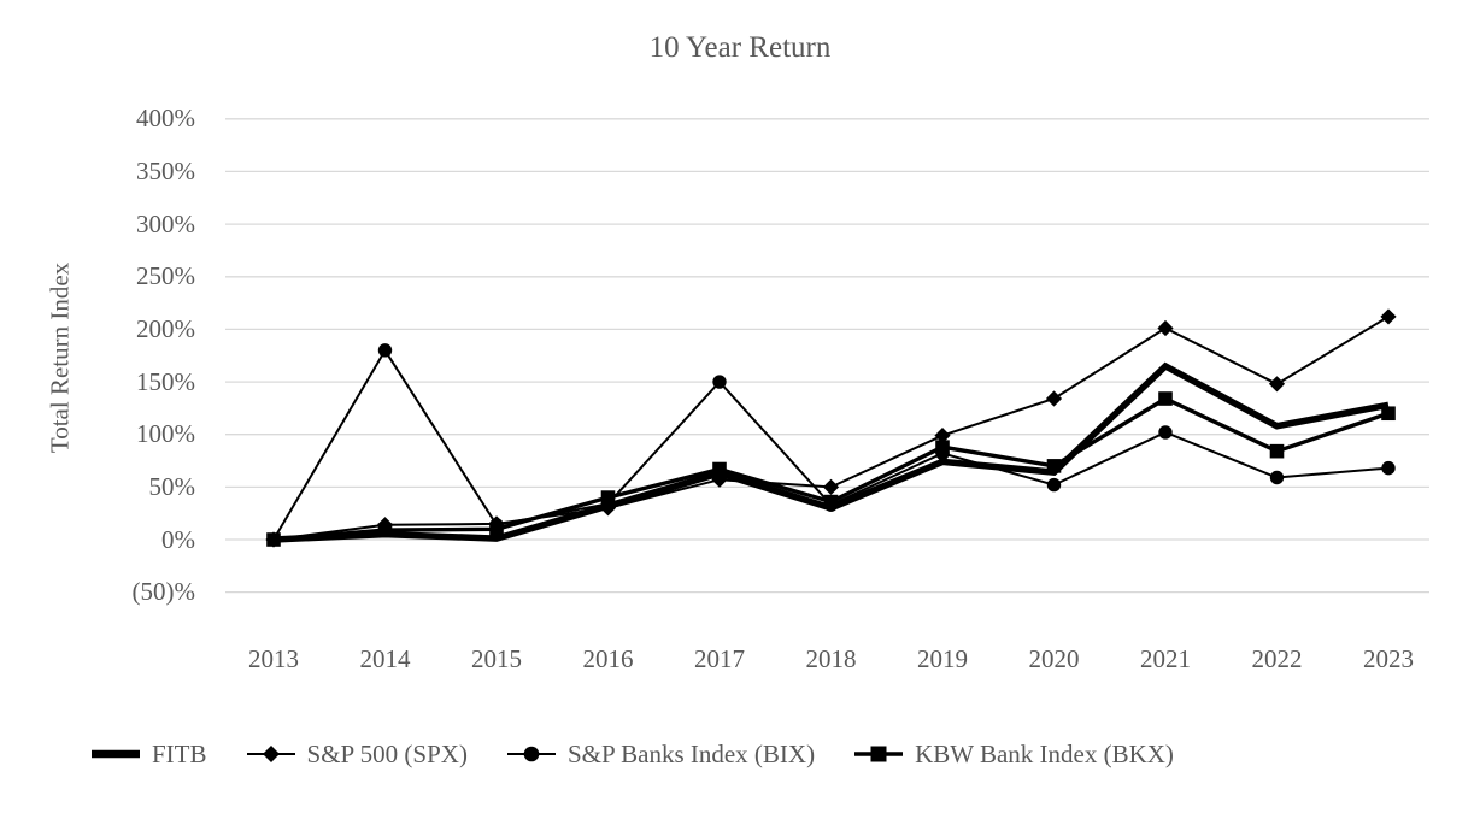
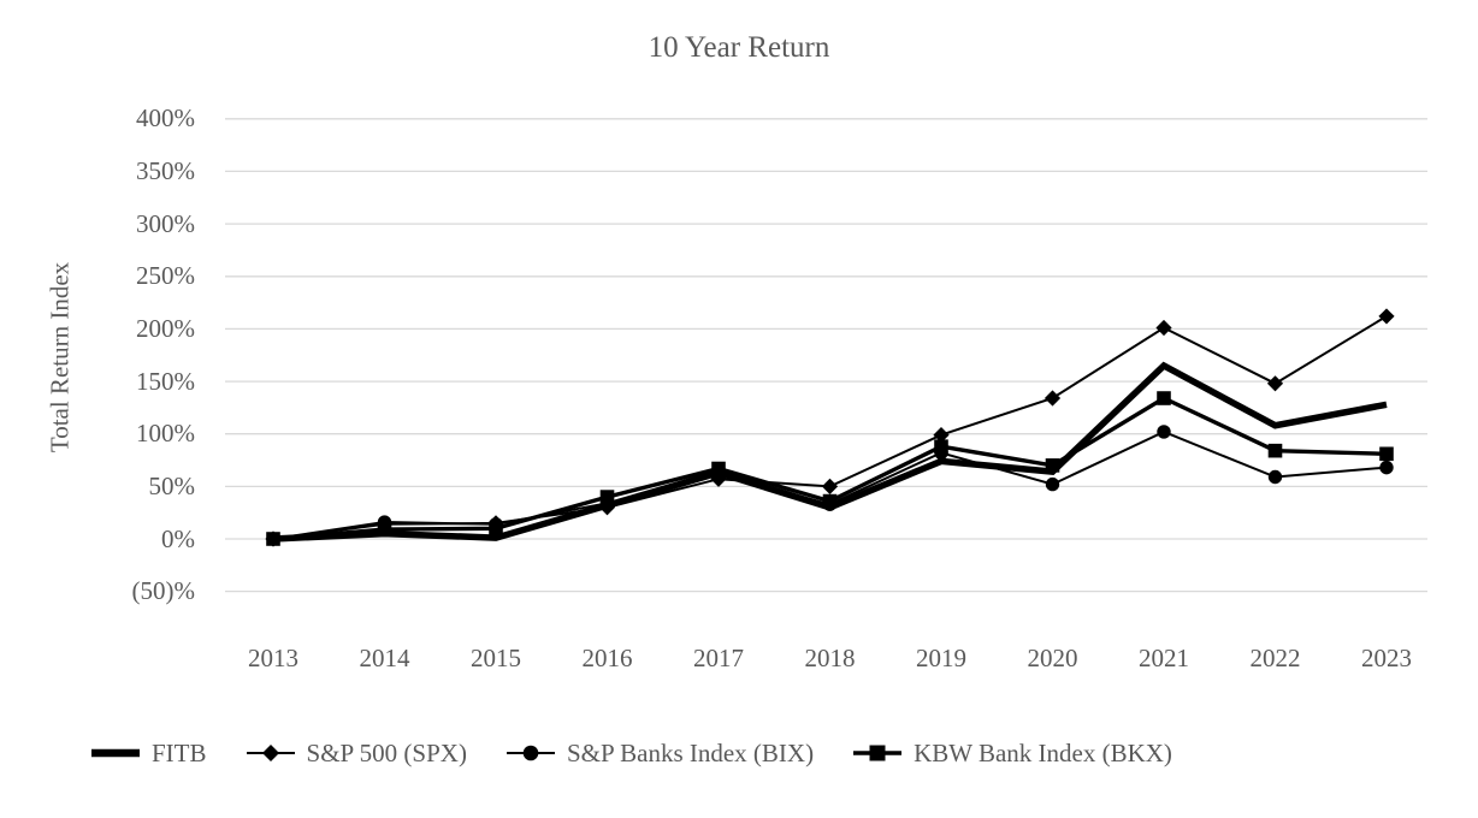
S&P Banks Index (BIX)/2014: 180% -> 20%
S&P Banks Index (BIX)/2017: 150% -> 60%
KBW Bank Index (BKX)/2023: 120% -> 80%
